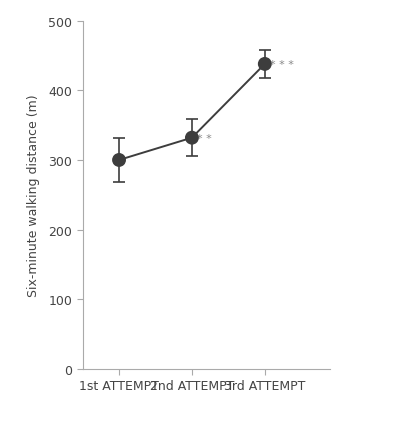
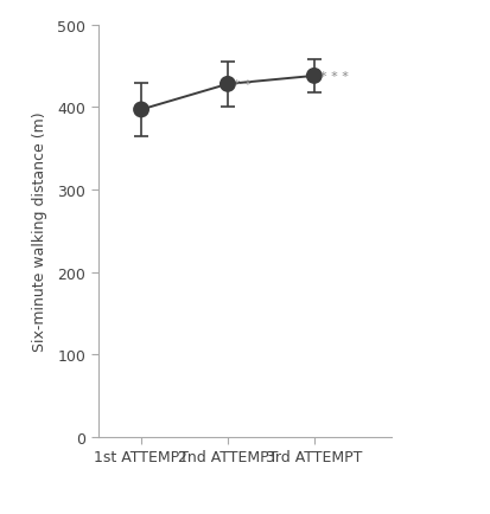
1st ATTEMPT: 300 -> 397
2nd ATTEMPT: 332 -> 428
